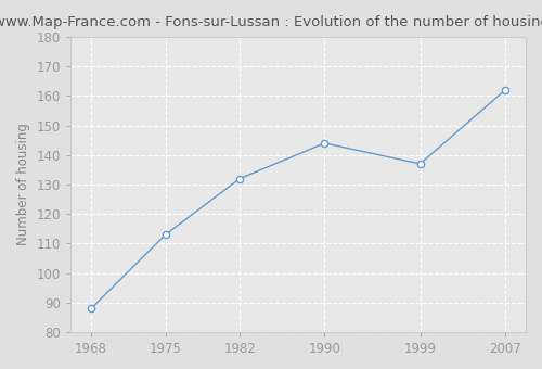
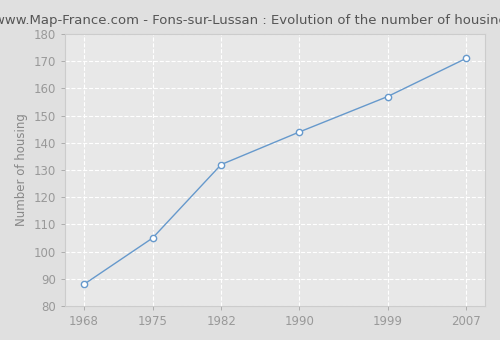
1975: 113 -> 105
1999: 137 -> 157
2007: 162 -> 171
